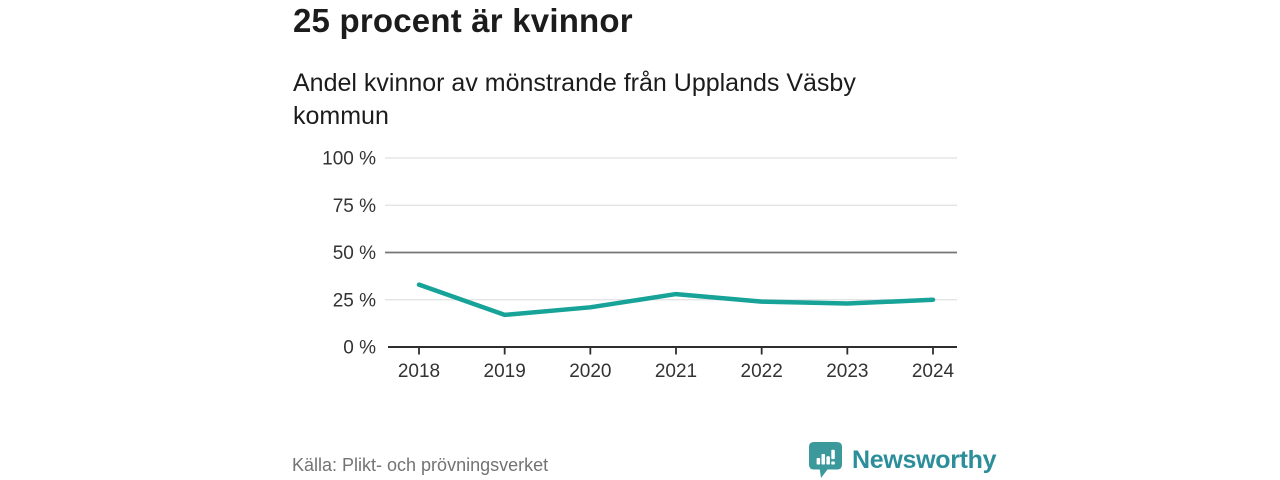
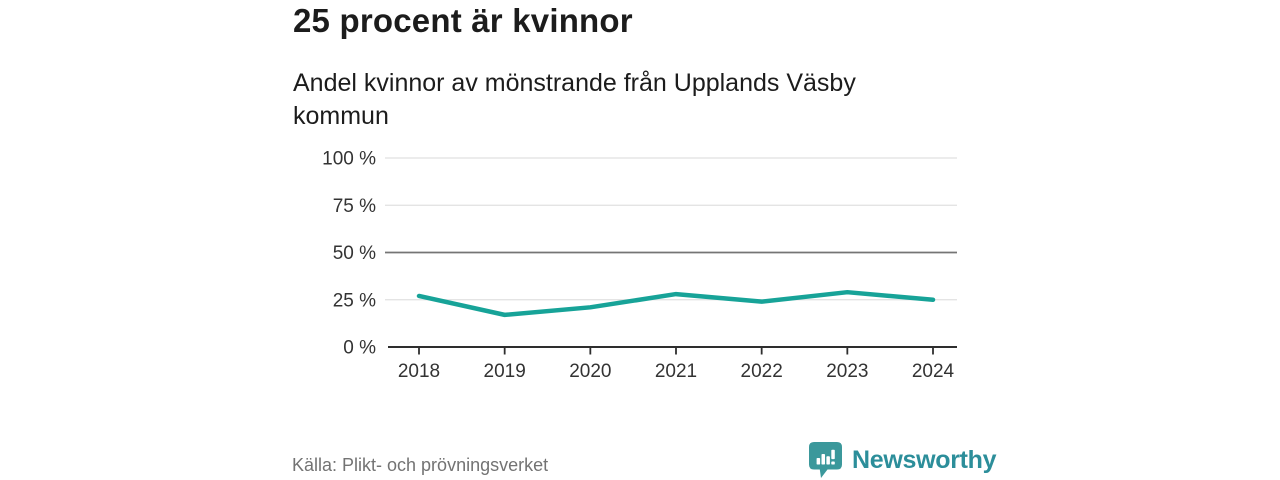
2018: 33% -> 27%
2023: 23% -> 29%
